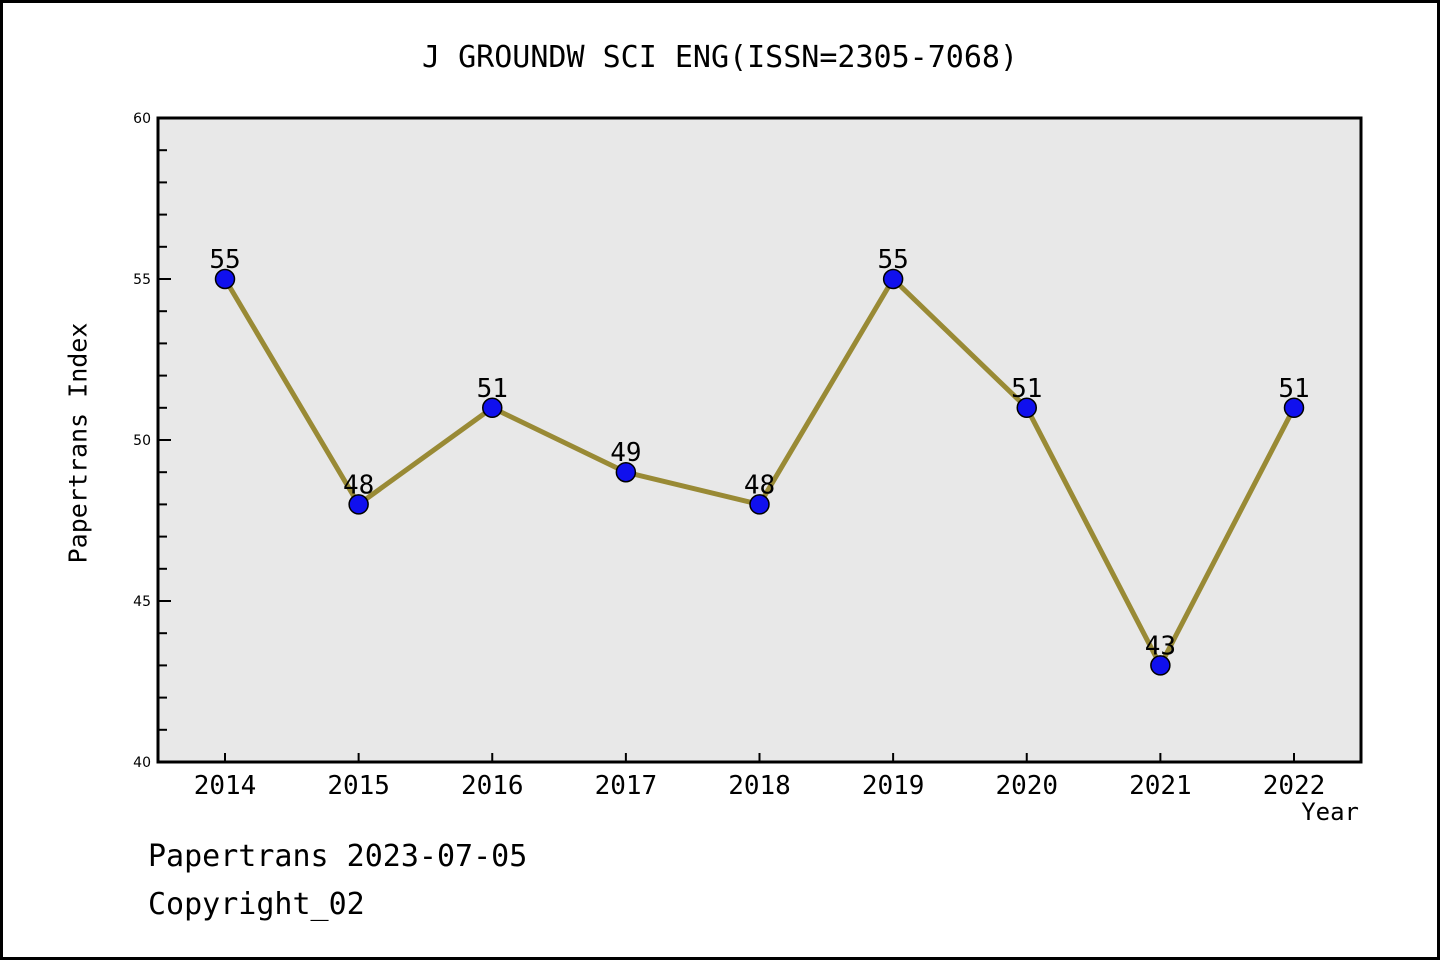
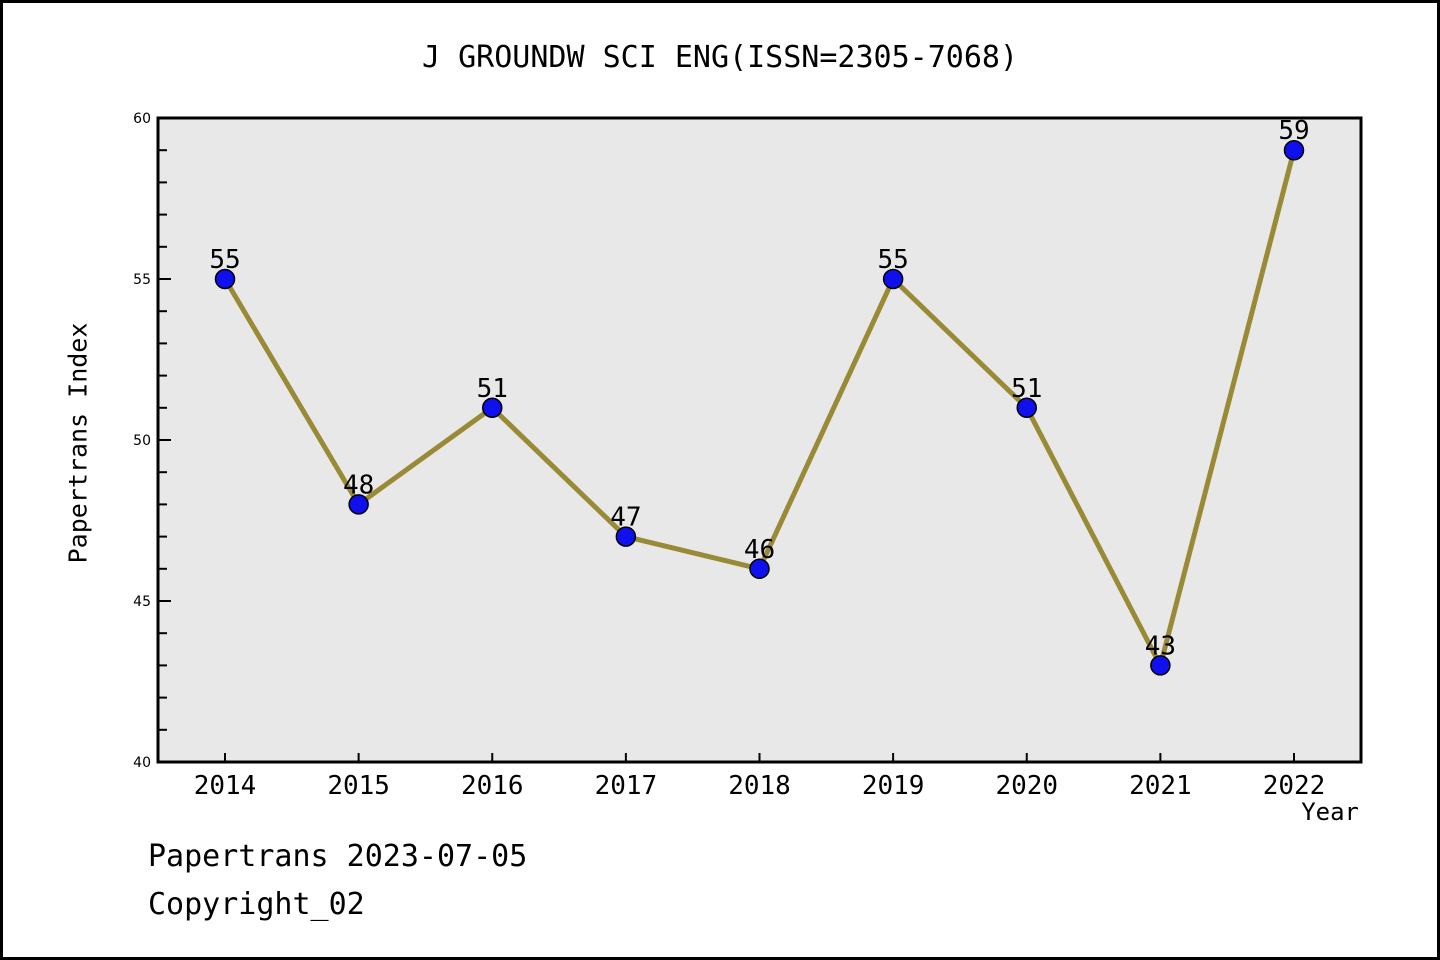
2017: 49 -> 47
2018: 48 -> 46
2022: 51 -> 59
